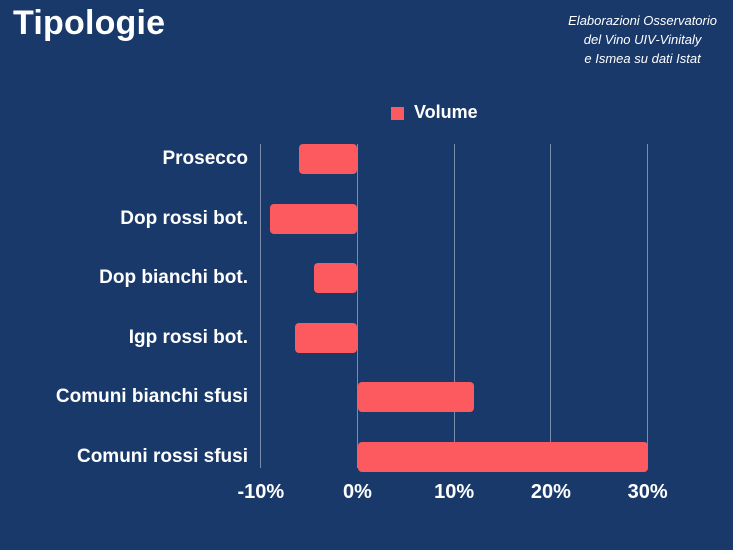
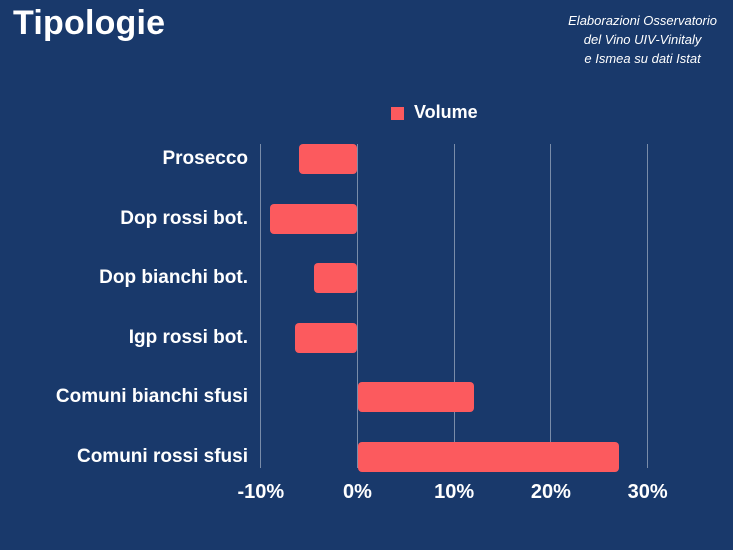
Comuni rossi sfusi: 30% -> 27%
